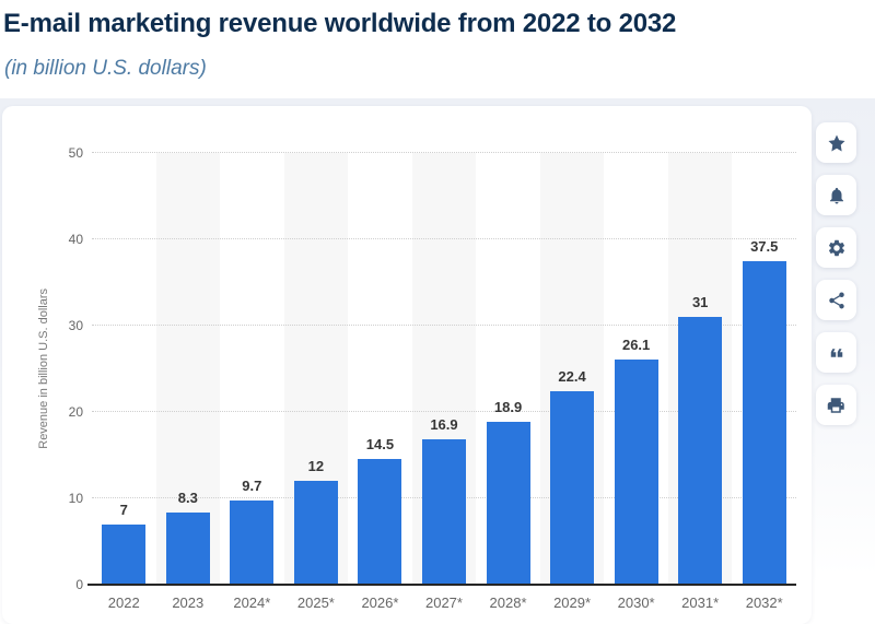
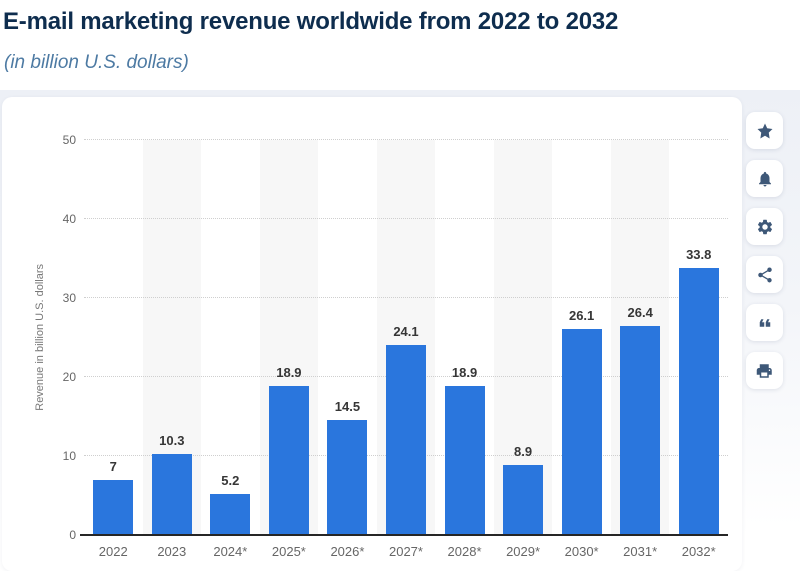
2023: 8.3 -> 10.3
2024*: 9.7 -> 5.2
2025*: 12 -> 18.9
2027*: 16.9 -> 24.1
2029*: 22.4 -> 8.9
2031*: 31 -> 26.4
2032*: 37.5 -> 33.8
